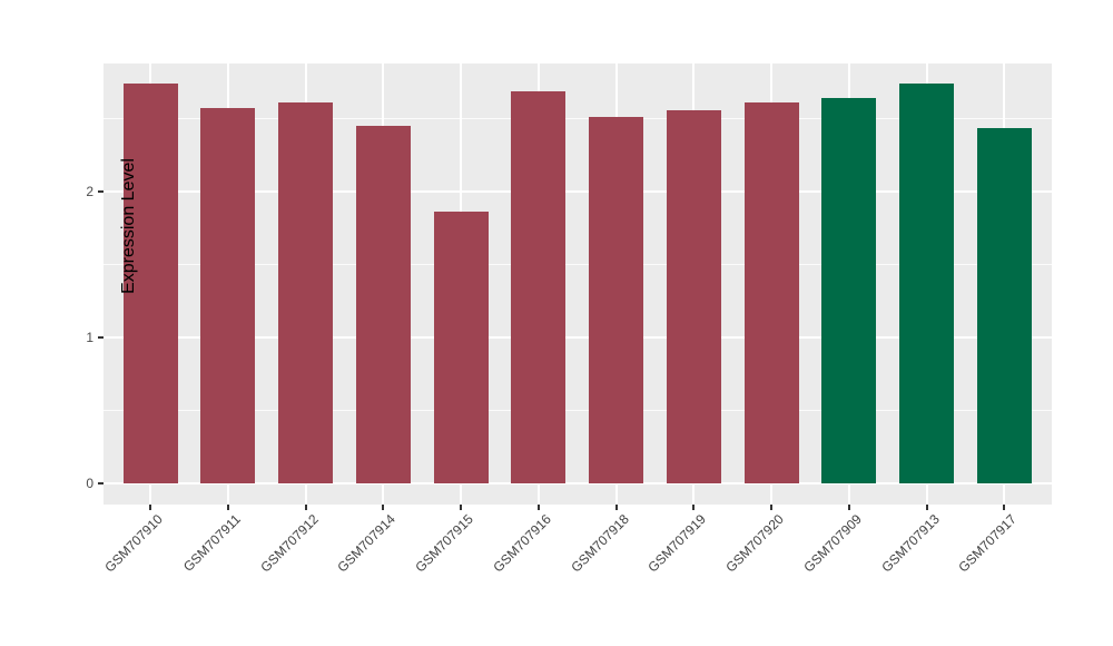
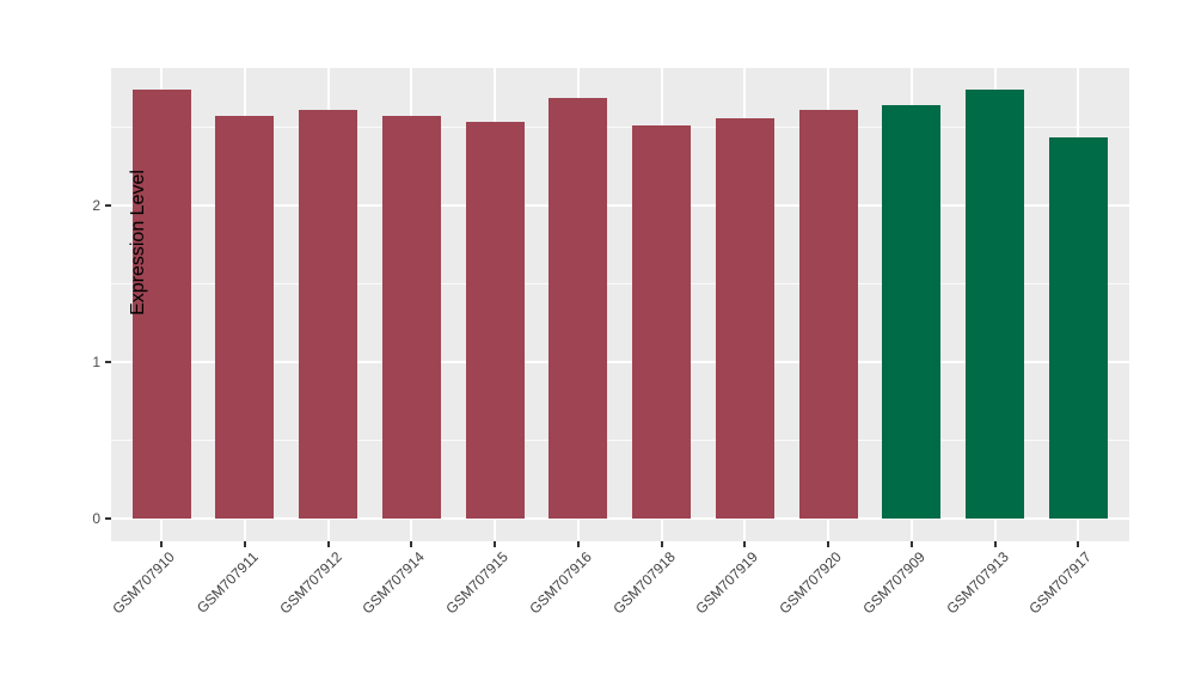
GSM707914: 2.45 -> 2.57
GSM707915: 1.86 -> 2.53
